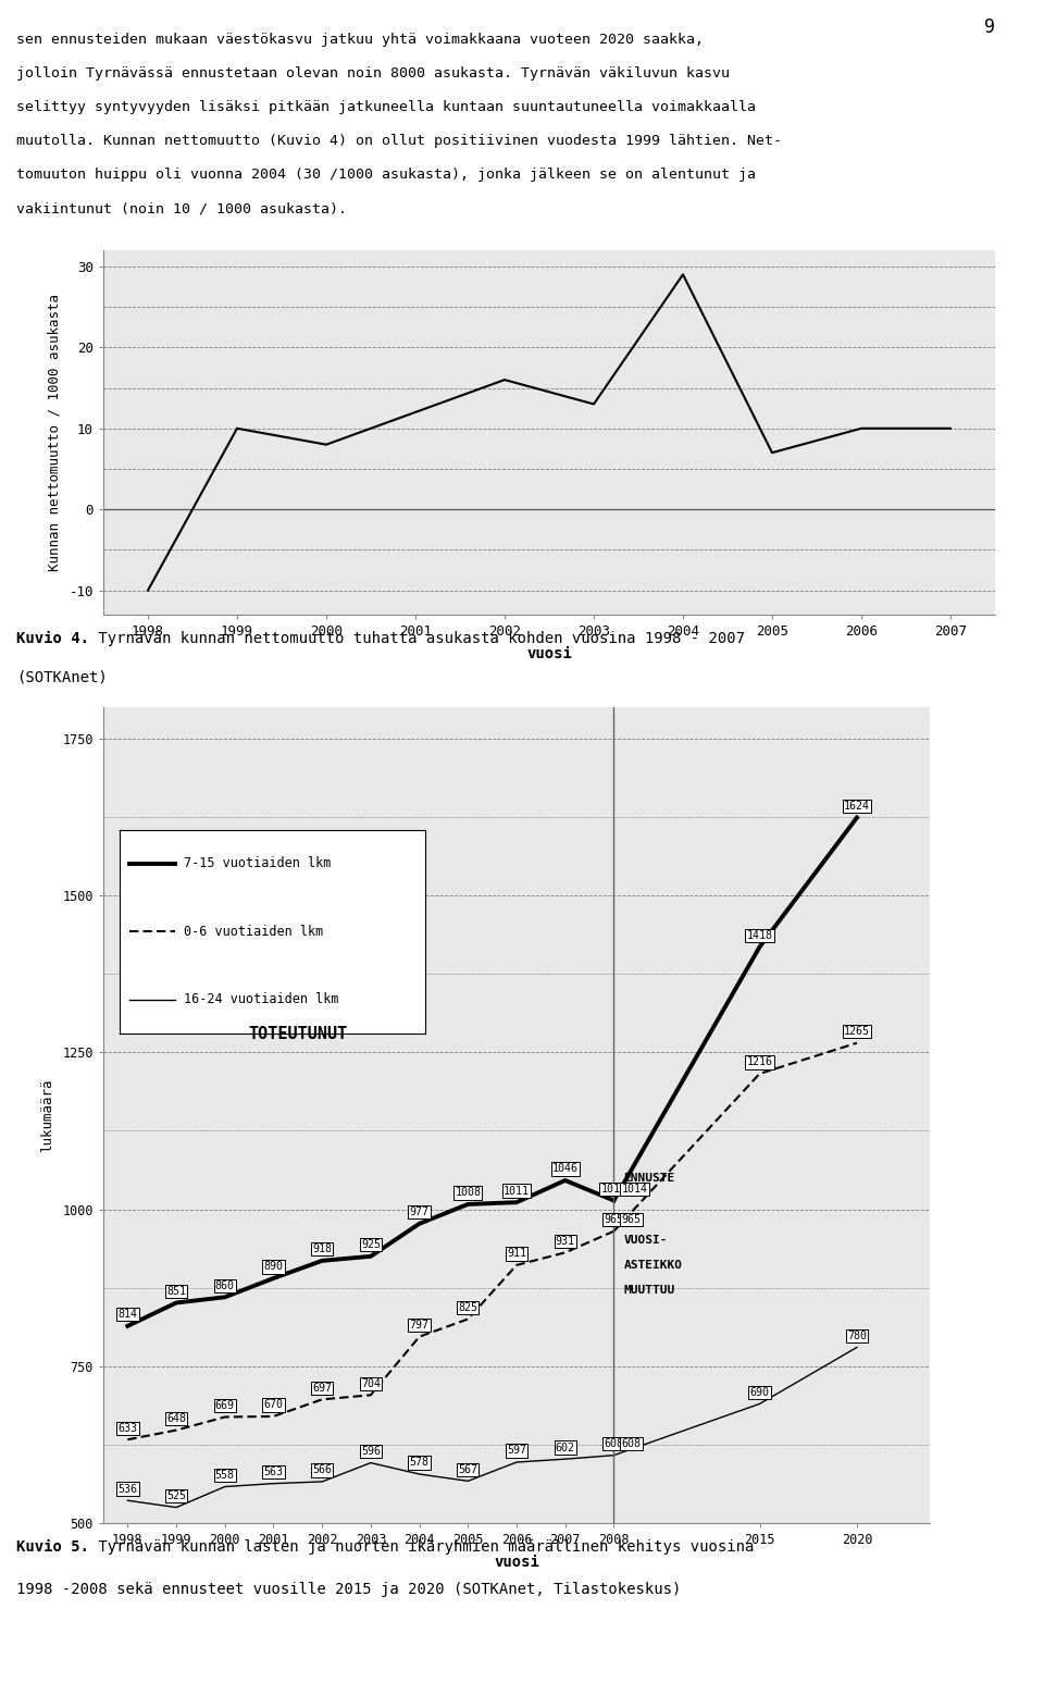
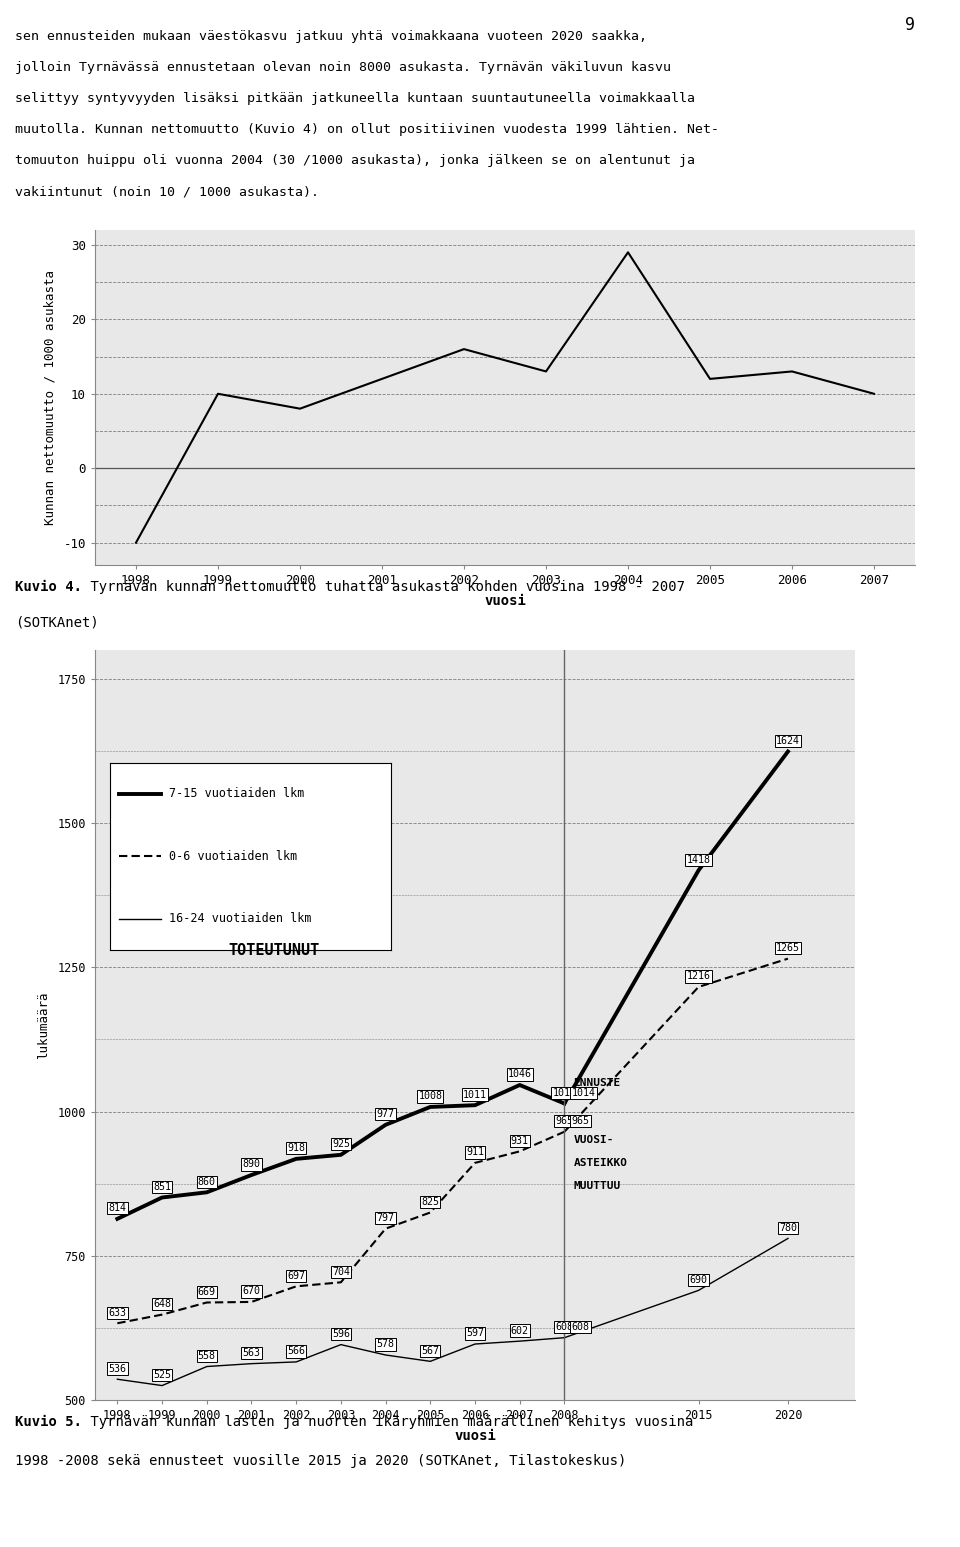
2005: 7 -> 12
2006: 10 -> 13
